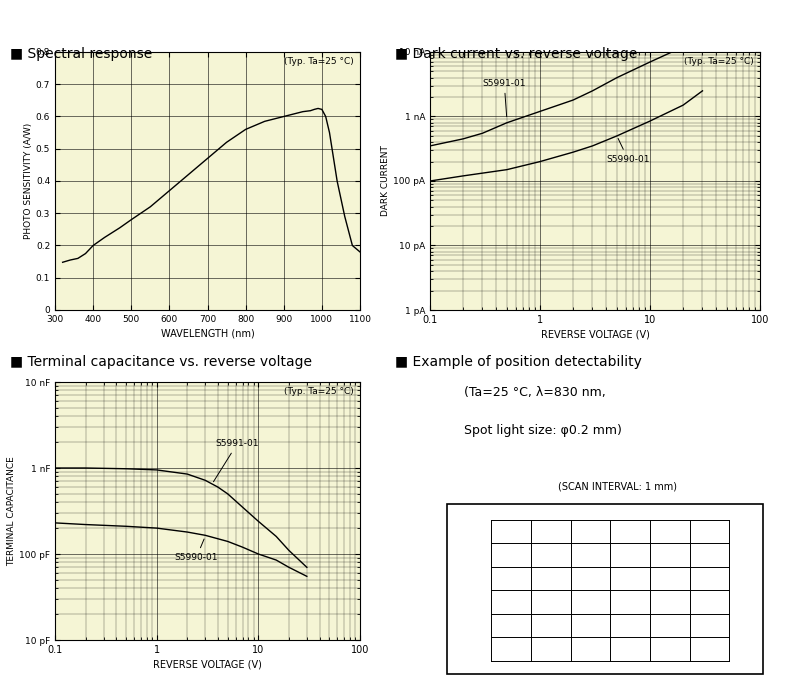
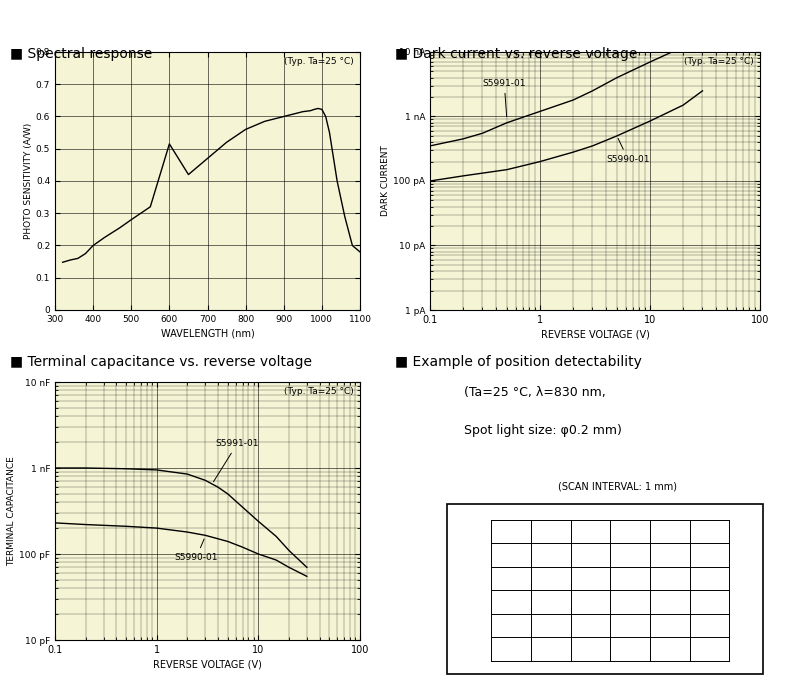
600: 0.370 -> 0.515
